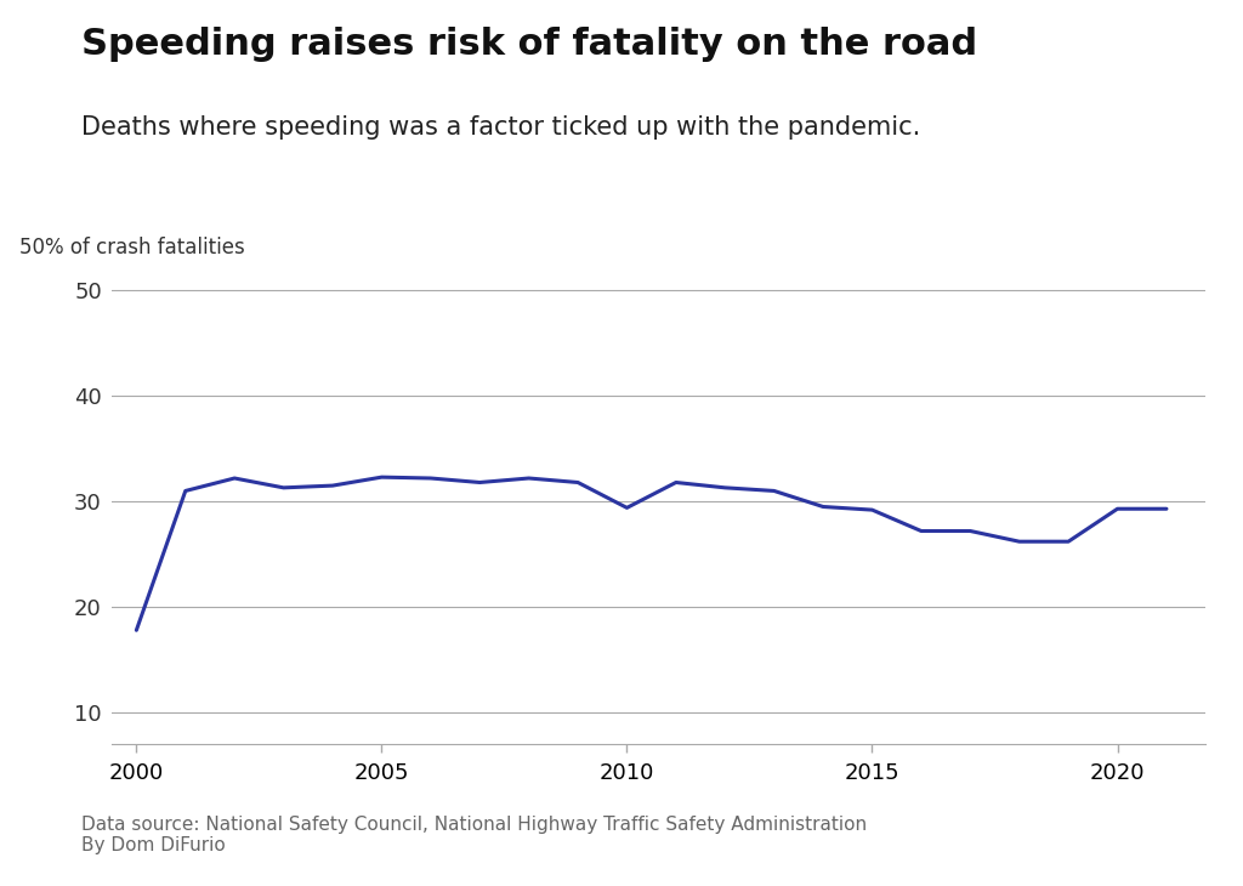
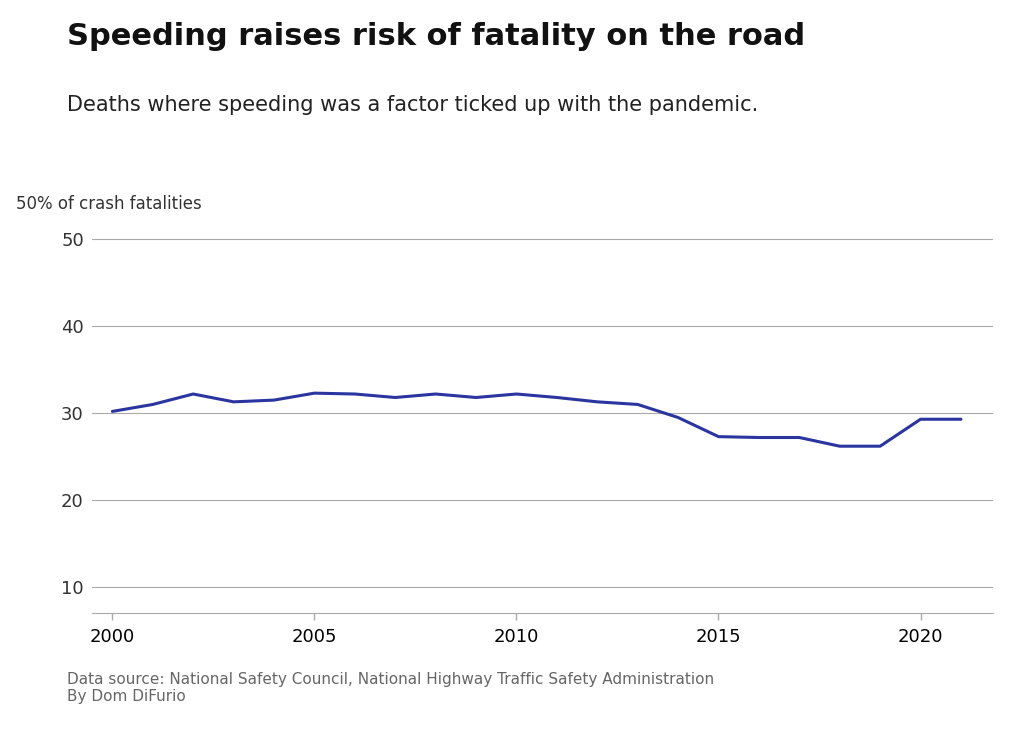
2000: 17.8 -> 30.2
2010: 29.4 -> 32.2
2015: 29.2 -> 27.3
